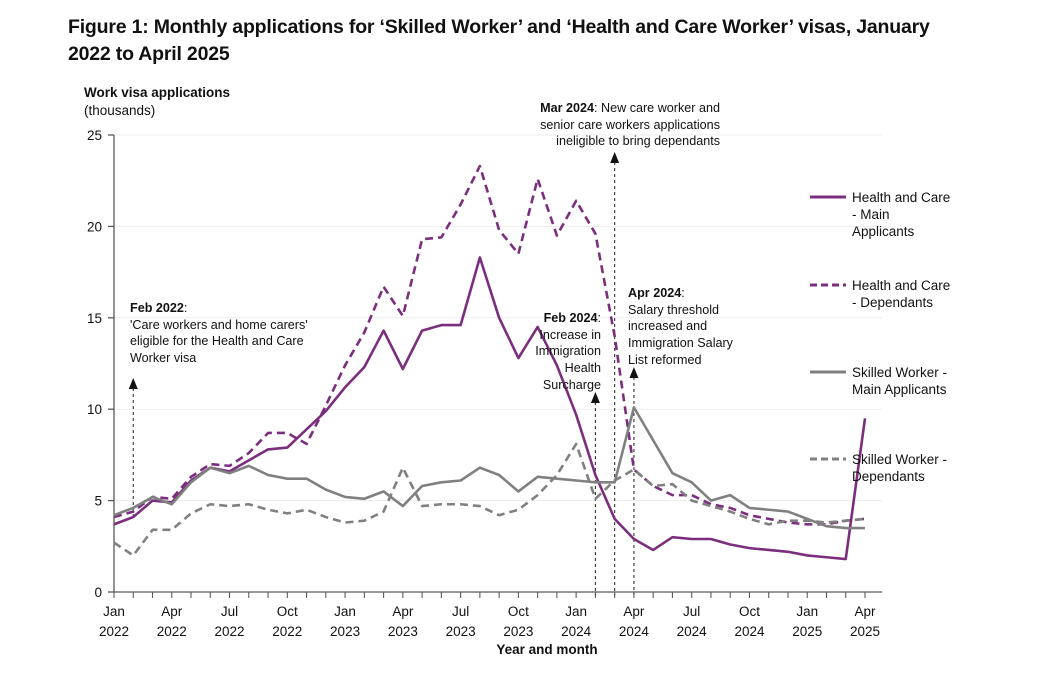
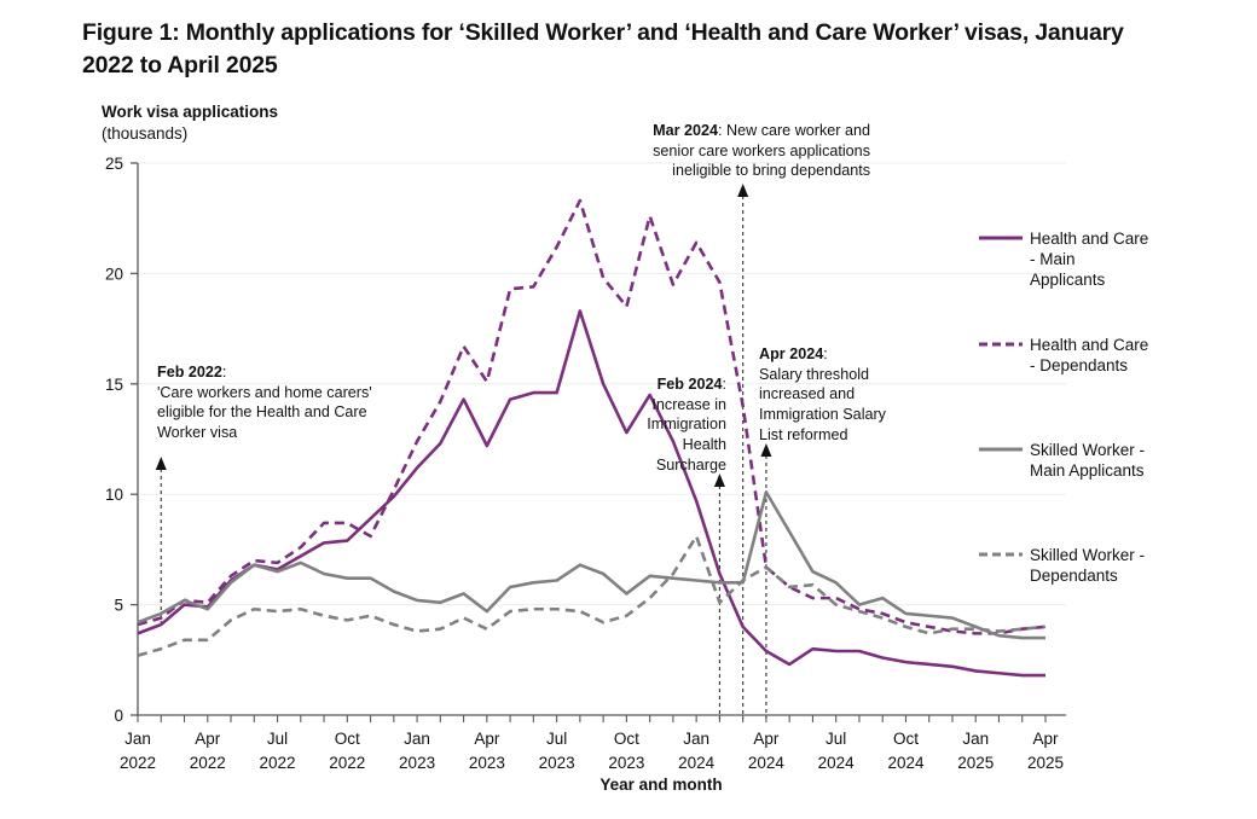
Skilled Worker - Dependants/Feb 2022: 2.0 -> 3.0
Skilled Worker - Dependants/Apr 2023: 6.8 -> 3.9
Health and Care - Main Applicants/Apr 2025: 9.5 -> 1.8
